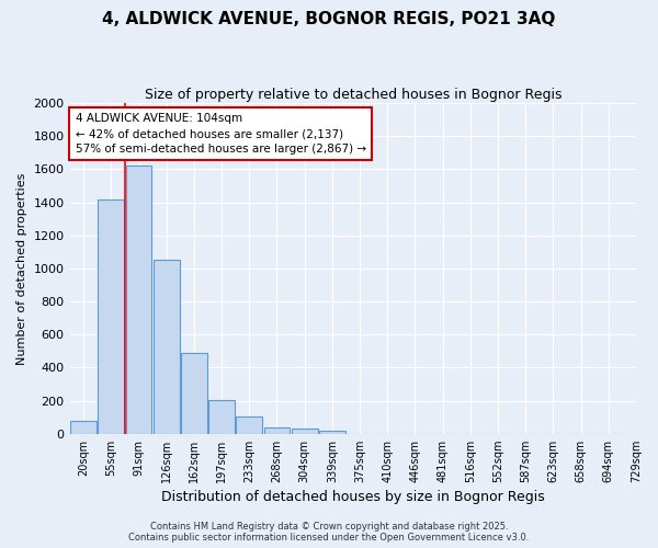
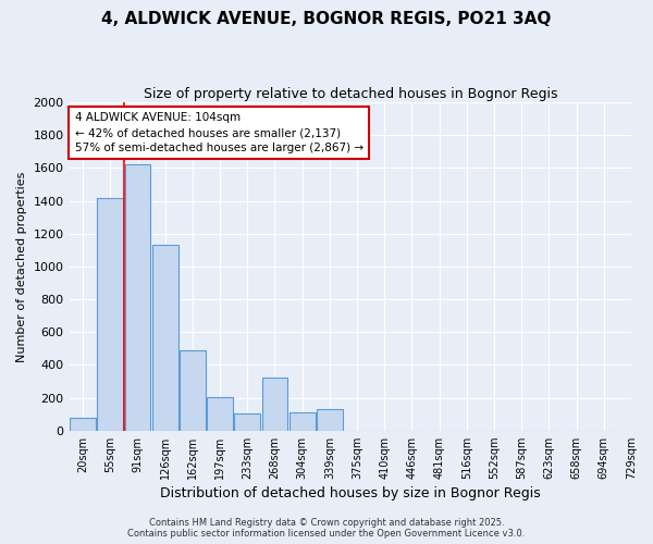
126sqm: 1060 -> 1130
268sqm: 40 -> 320
304sqm: 30 -> 110
339sqm: 20 -> 130
